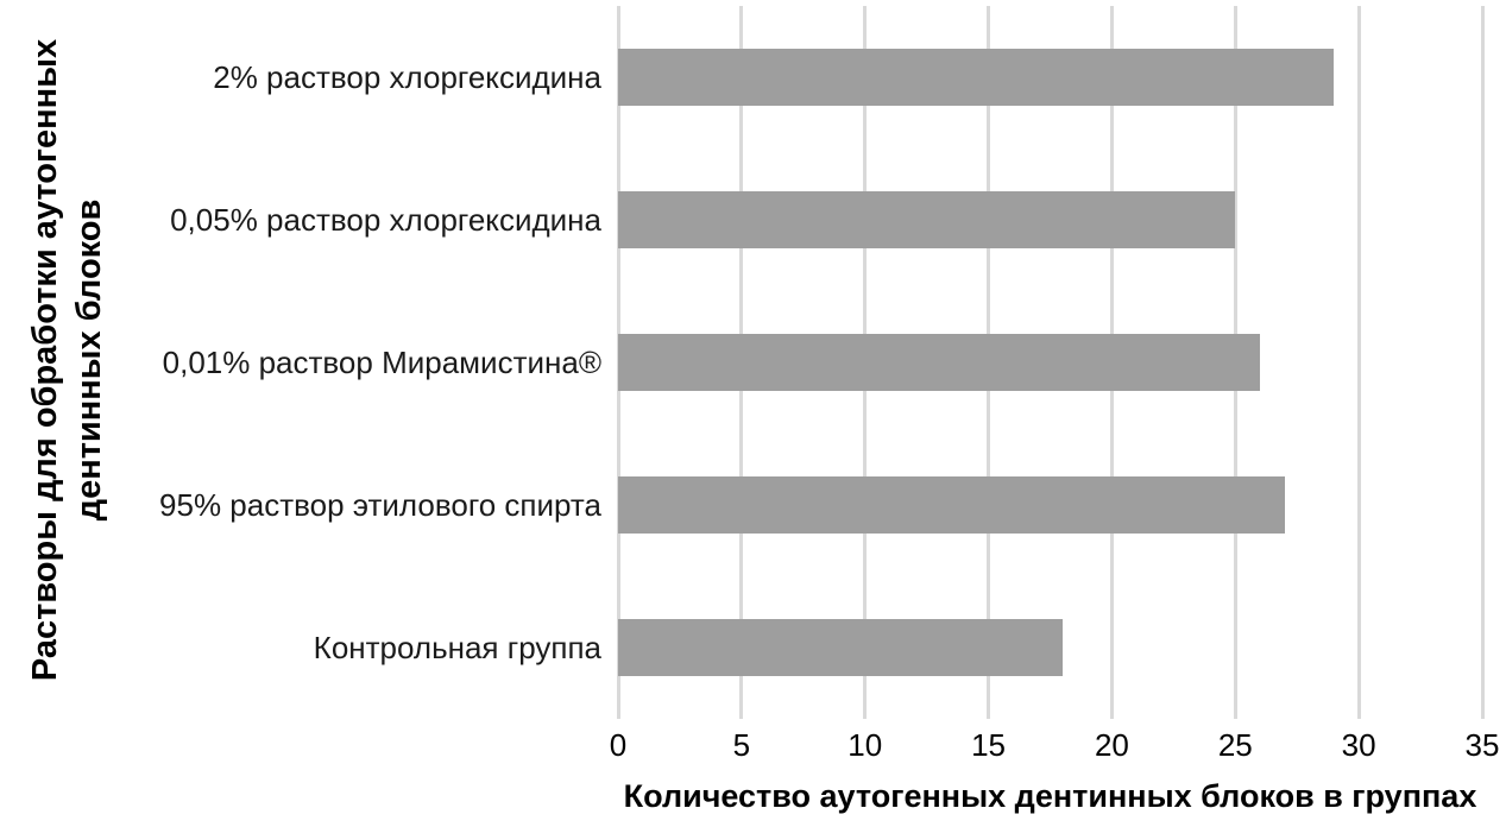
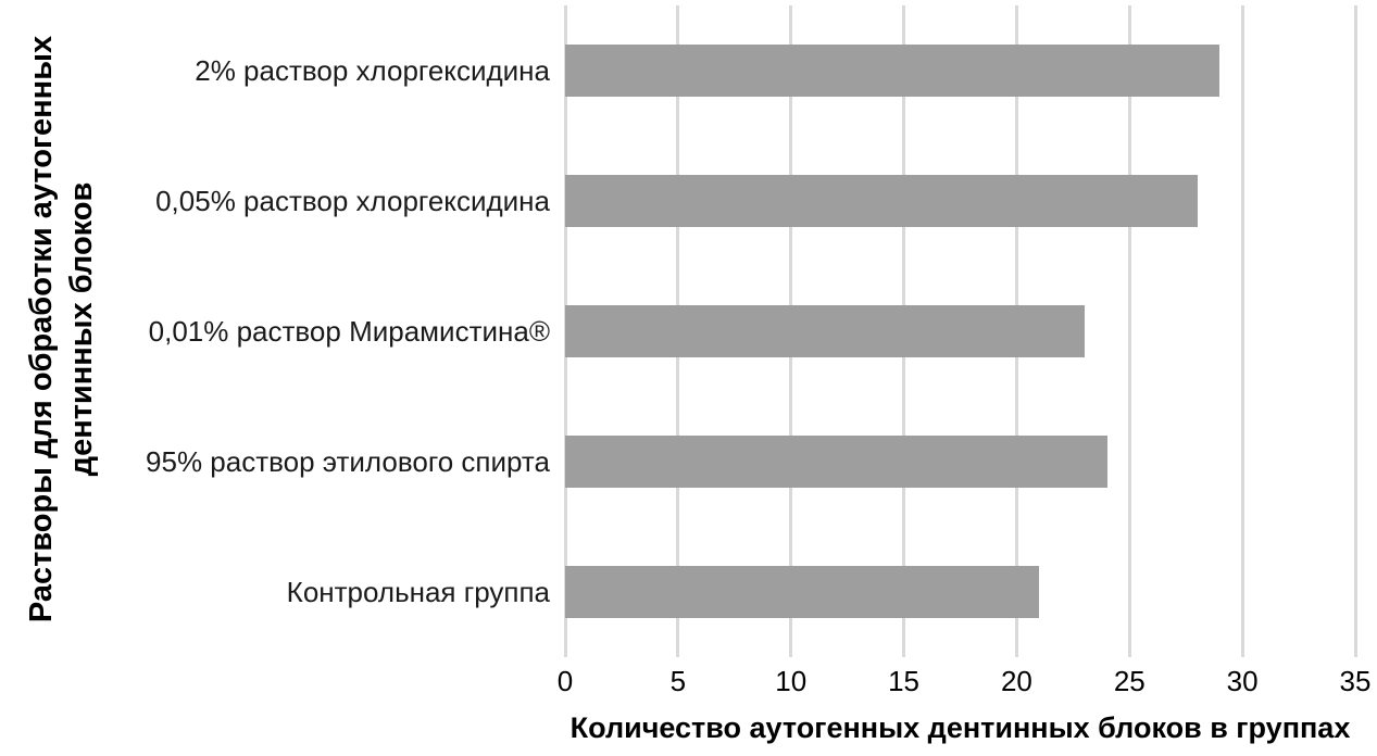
0,05% раствор хлоргексидина: 25 -> 28
0,01% раствор Мирамистина®: 26 -> 23
95% раствор этилового спирта: 27 -> 24
Контрольная группа: 18 -> 21
